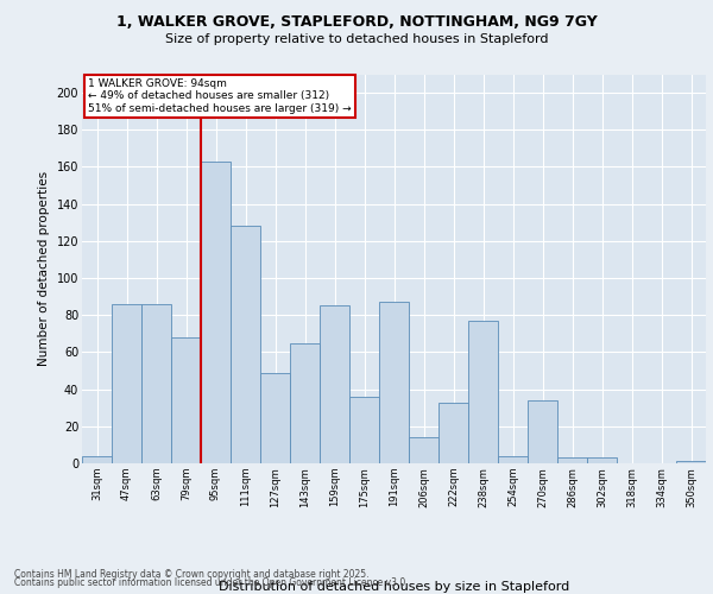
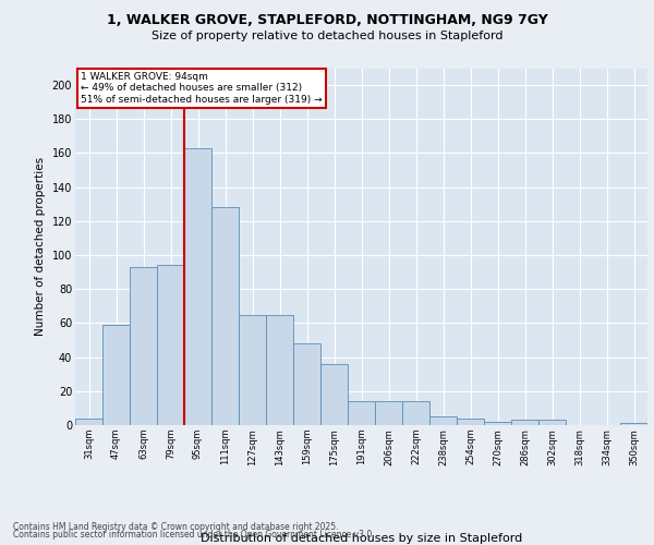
47sqm: 86 -> 59
63sqm: 86 -> 93
79sqm: 68 -> 94
127sqm: 49 -> 65
159sqm: 85 -> 48
191sqm: 87 -> 14
222sqm: 33 -> 14
238sqm: 77 -> 5
270sqm: 34 -> 2
